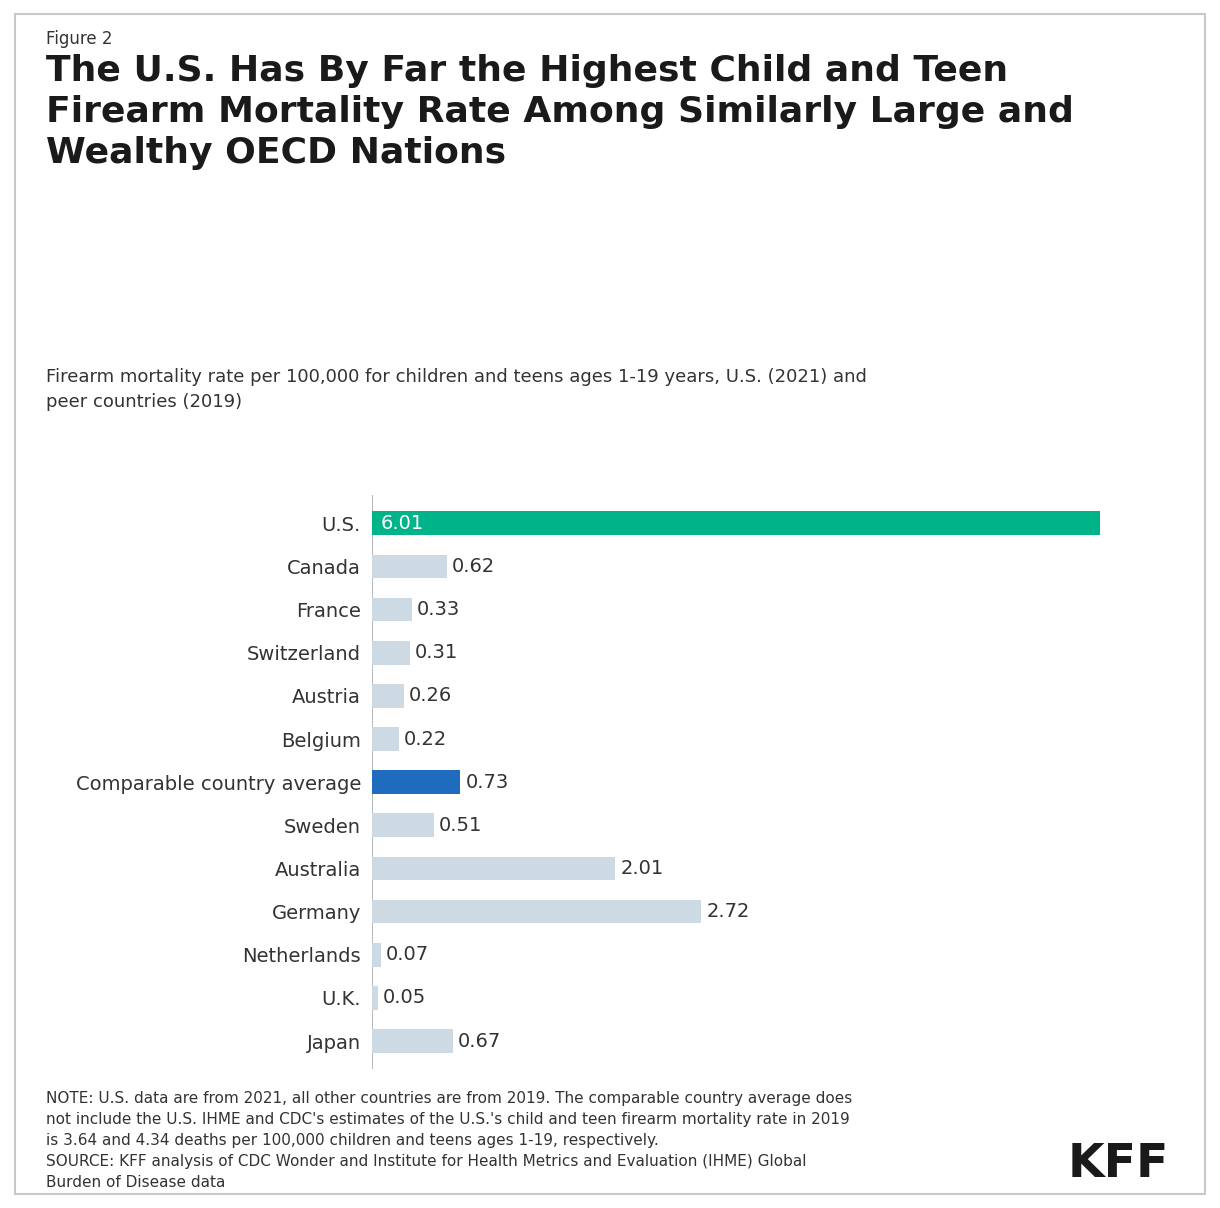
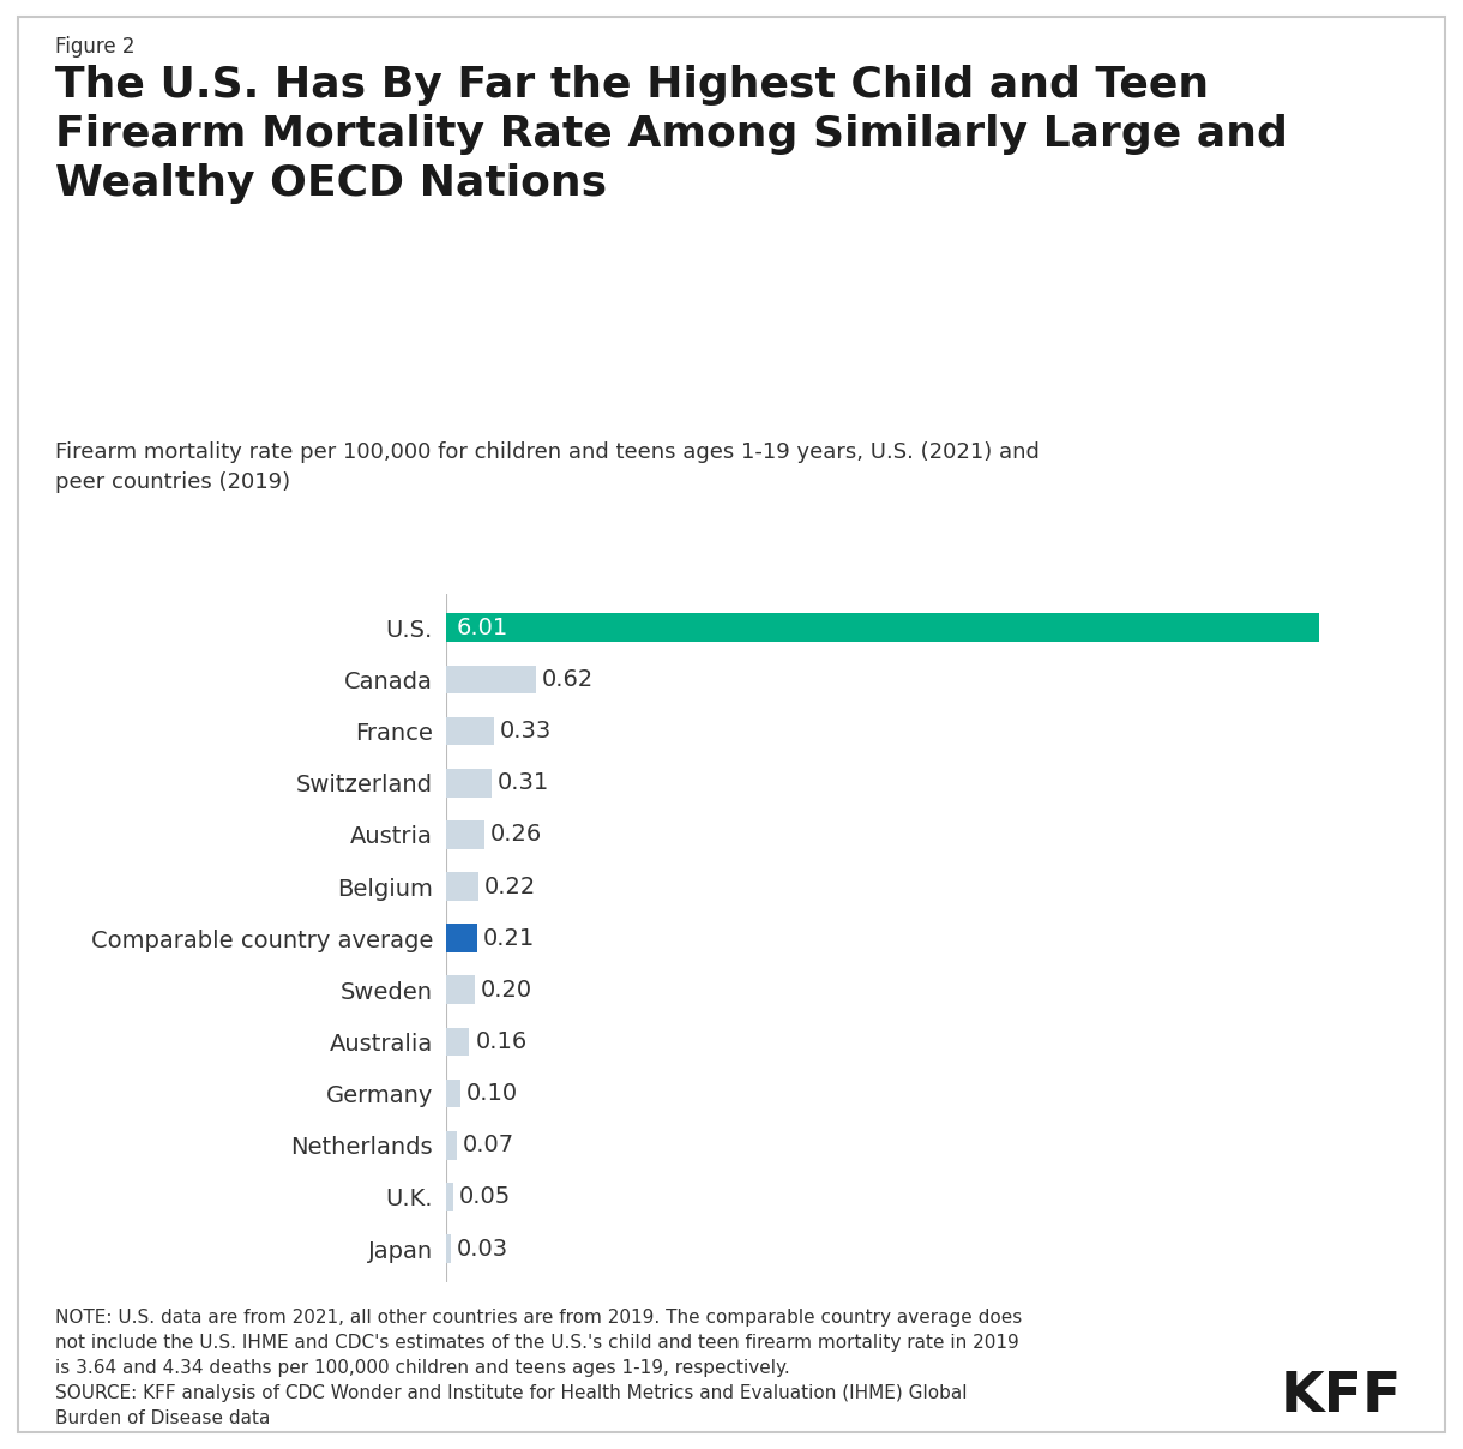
Comparable country average: 0.73 -> 0.21
Sweden: 0.51 -> 0.20
Australia: 2.01 -> 0.16
Germany: 2.72 -> 0.10
Japan: 0.67 -> 0.03
